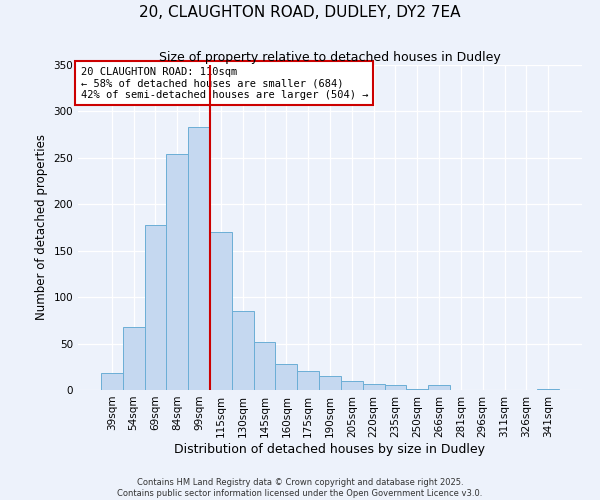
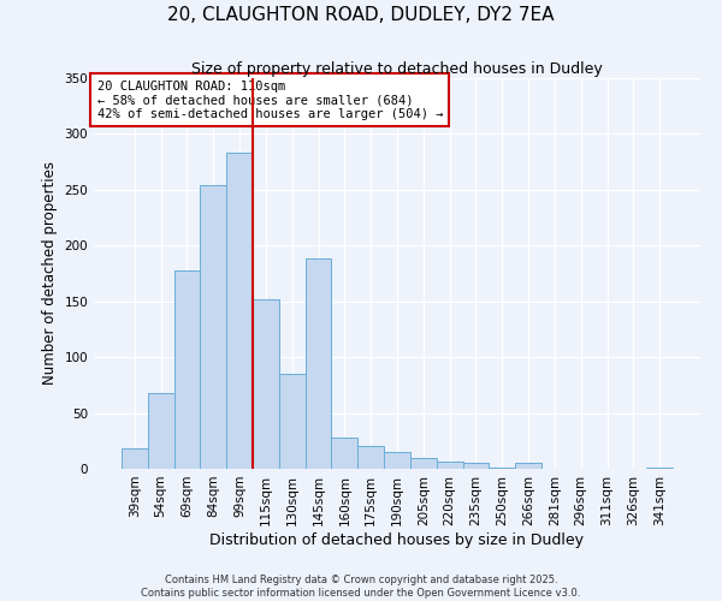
115sqm: 170 -> 152
145sqm: 52 -> 188
